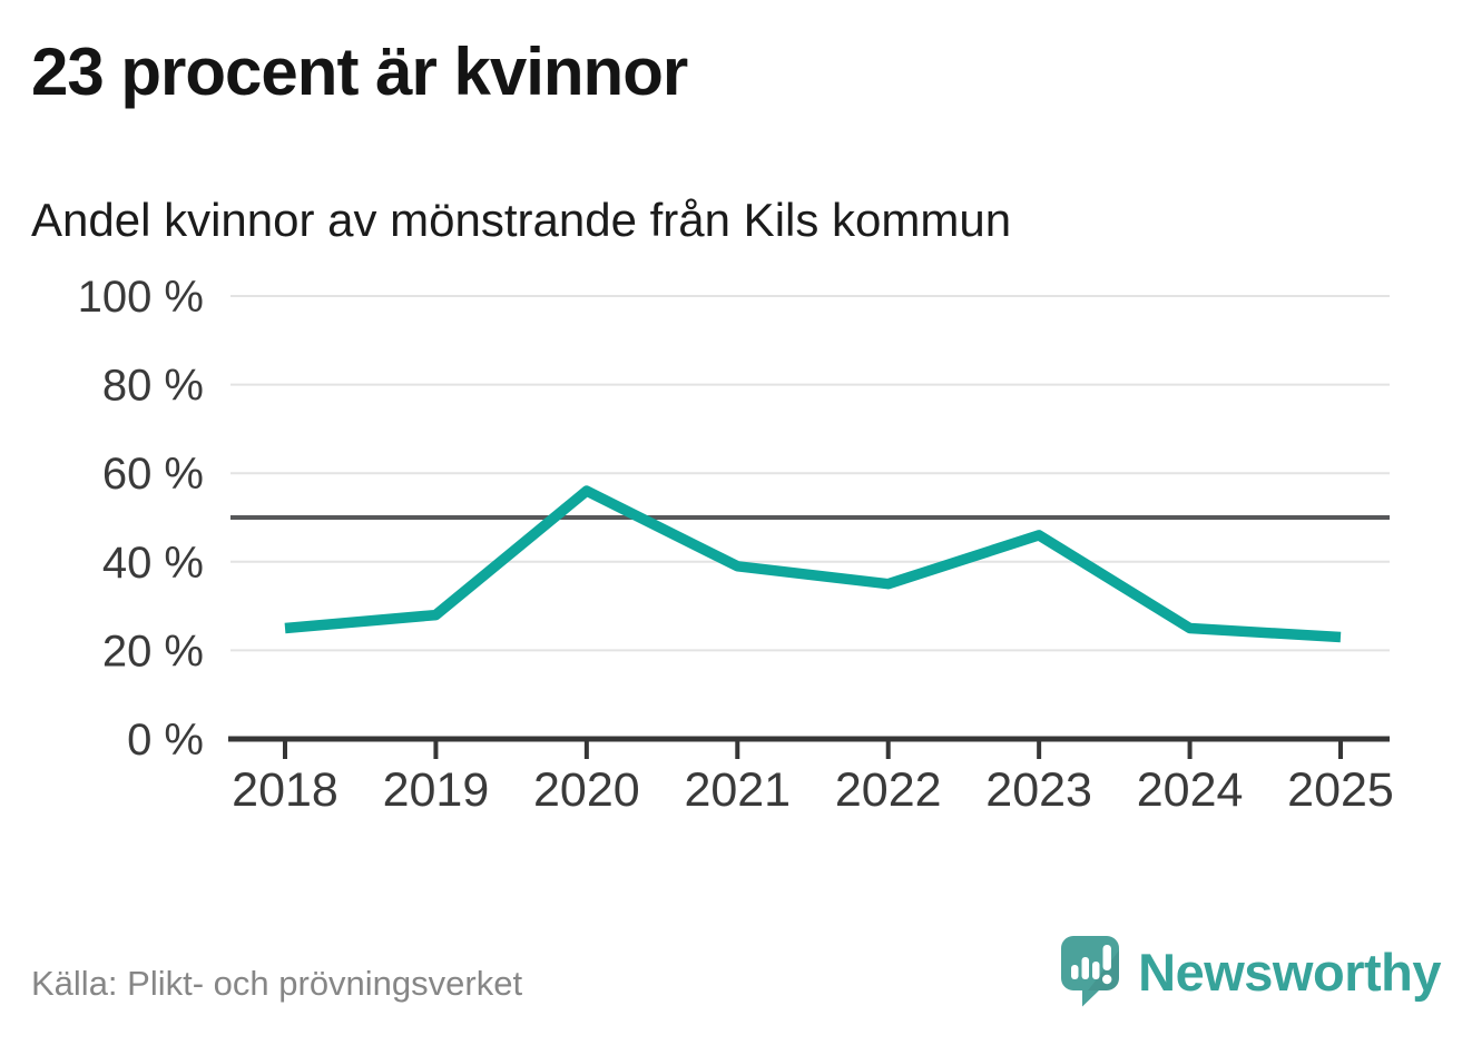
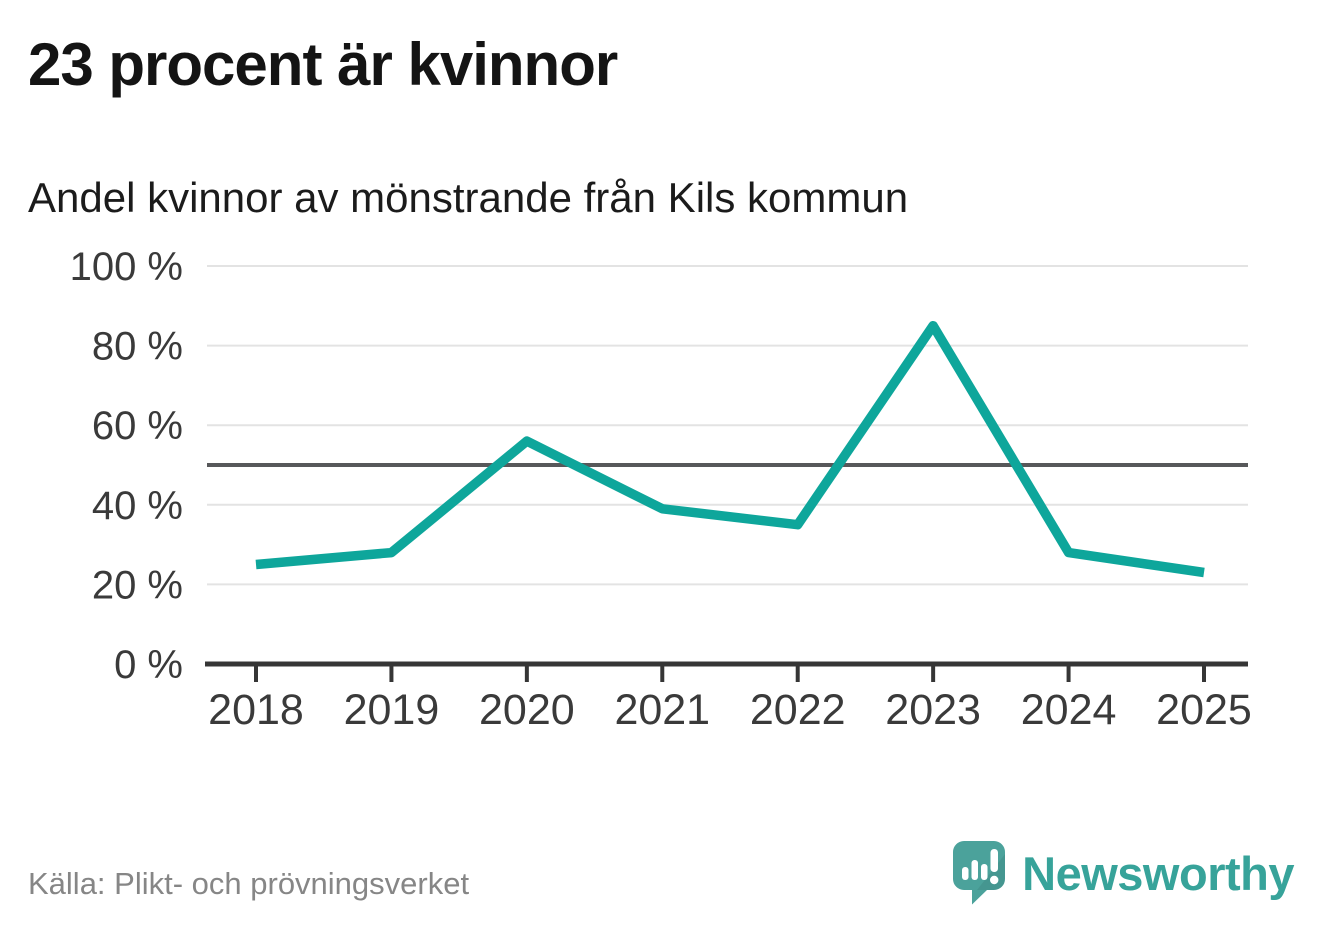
2023: 46% -> 85%
2024: 25% -> 28%
